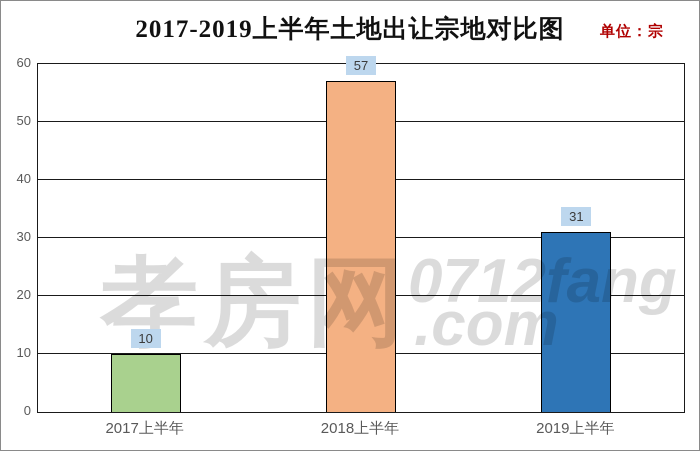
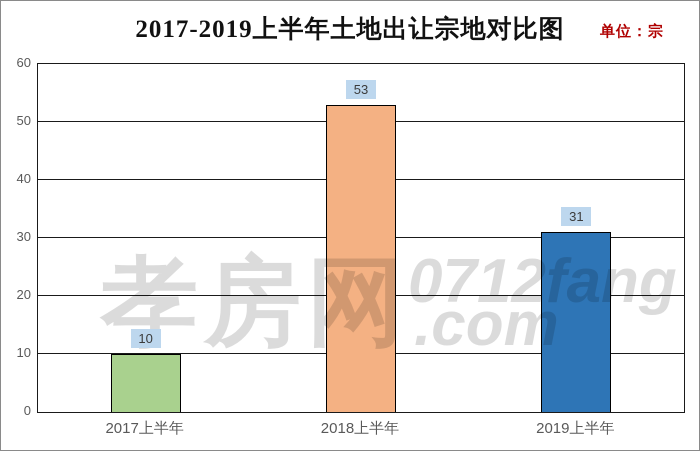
2018上半年: 57 -> 53
